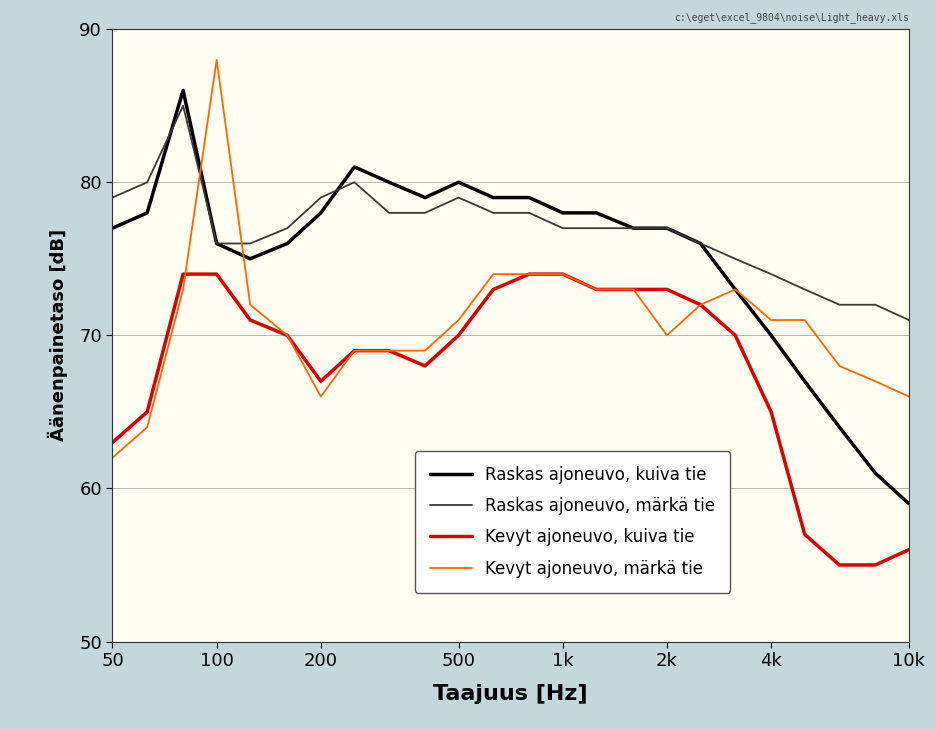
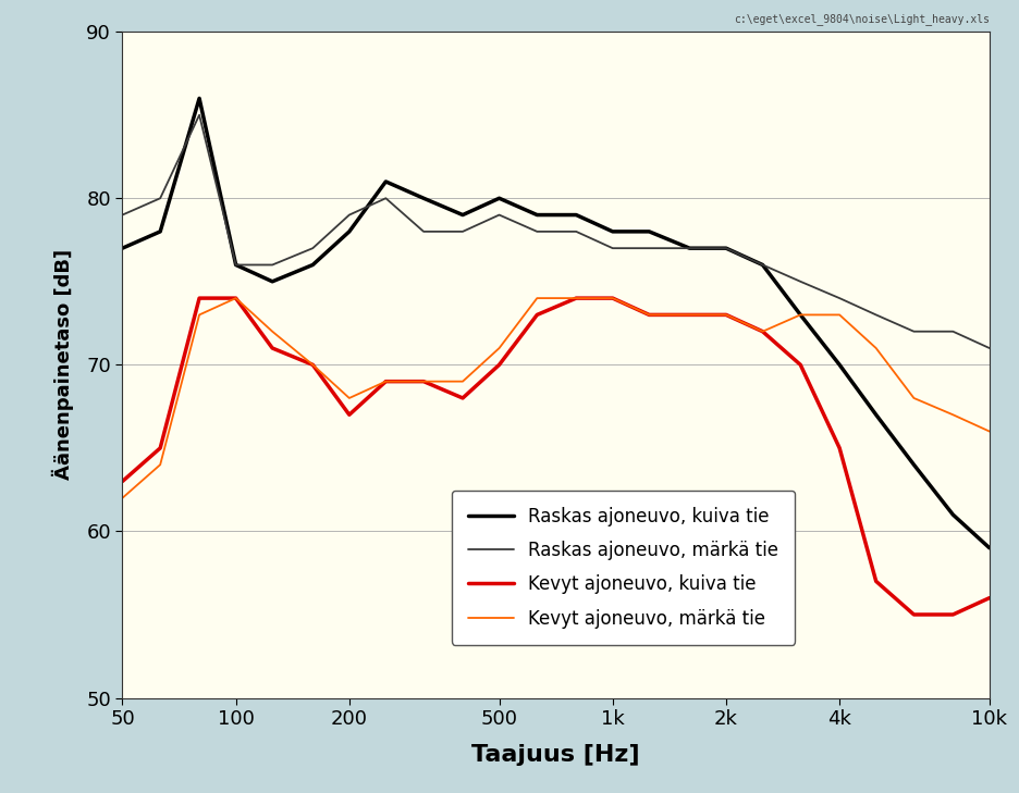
Kevyt ajoneuvo, märkä tie/100: 88 -> 74
Kevyt ajoneuvo, märkä tie/200: 66 -> 68
Kevyt ajoneuvo, märkä tie/2k: 70 -> 73
Kevyt ajoneuvo, märkä tie/4k: 71 -> 73
